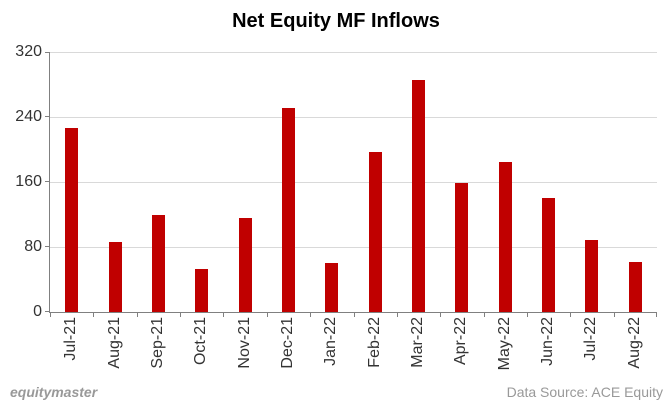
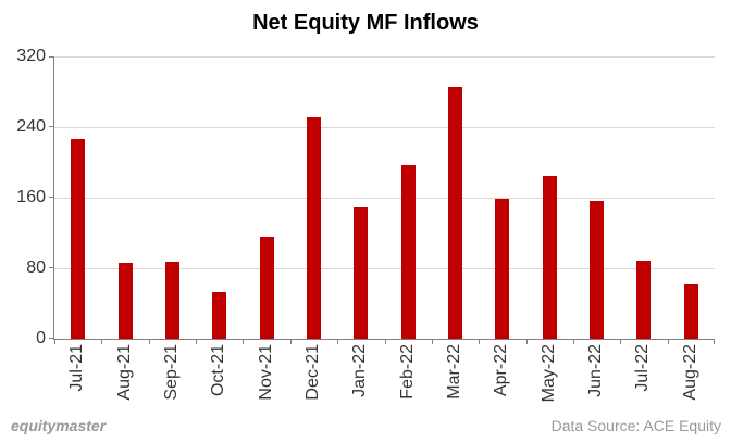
Sep-21: 120 -> 90
Jan-22: 60 -> 150
Jun-22: 140 -> 160
